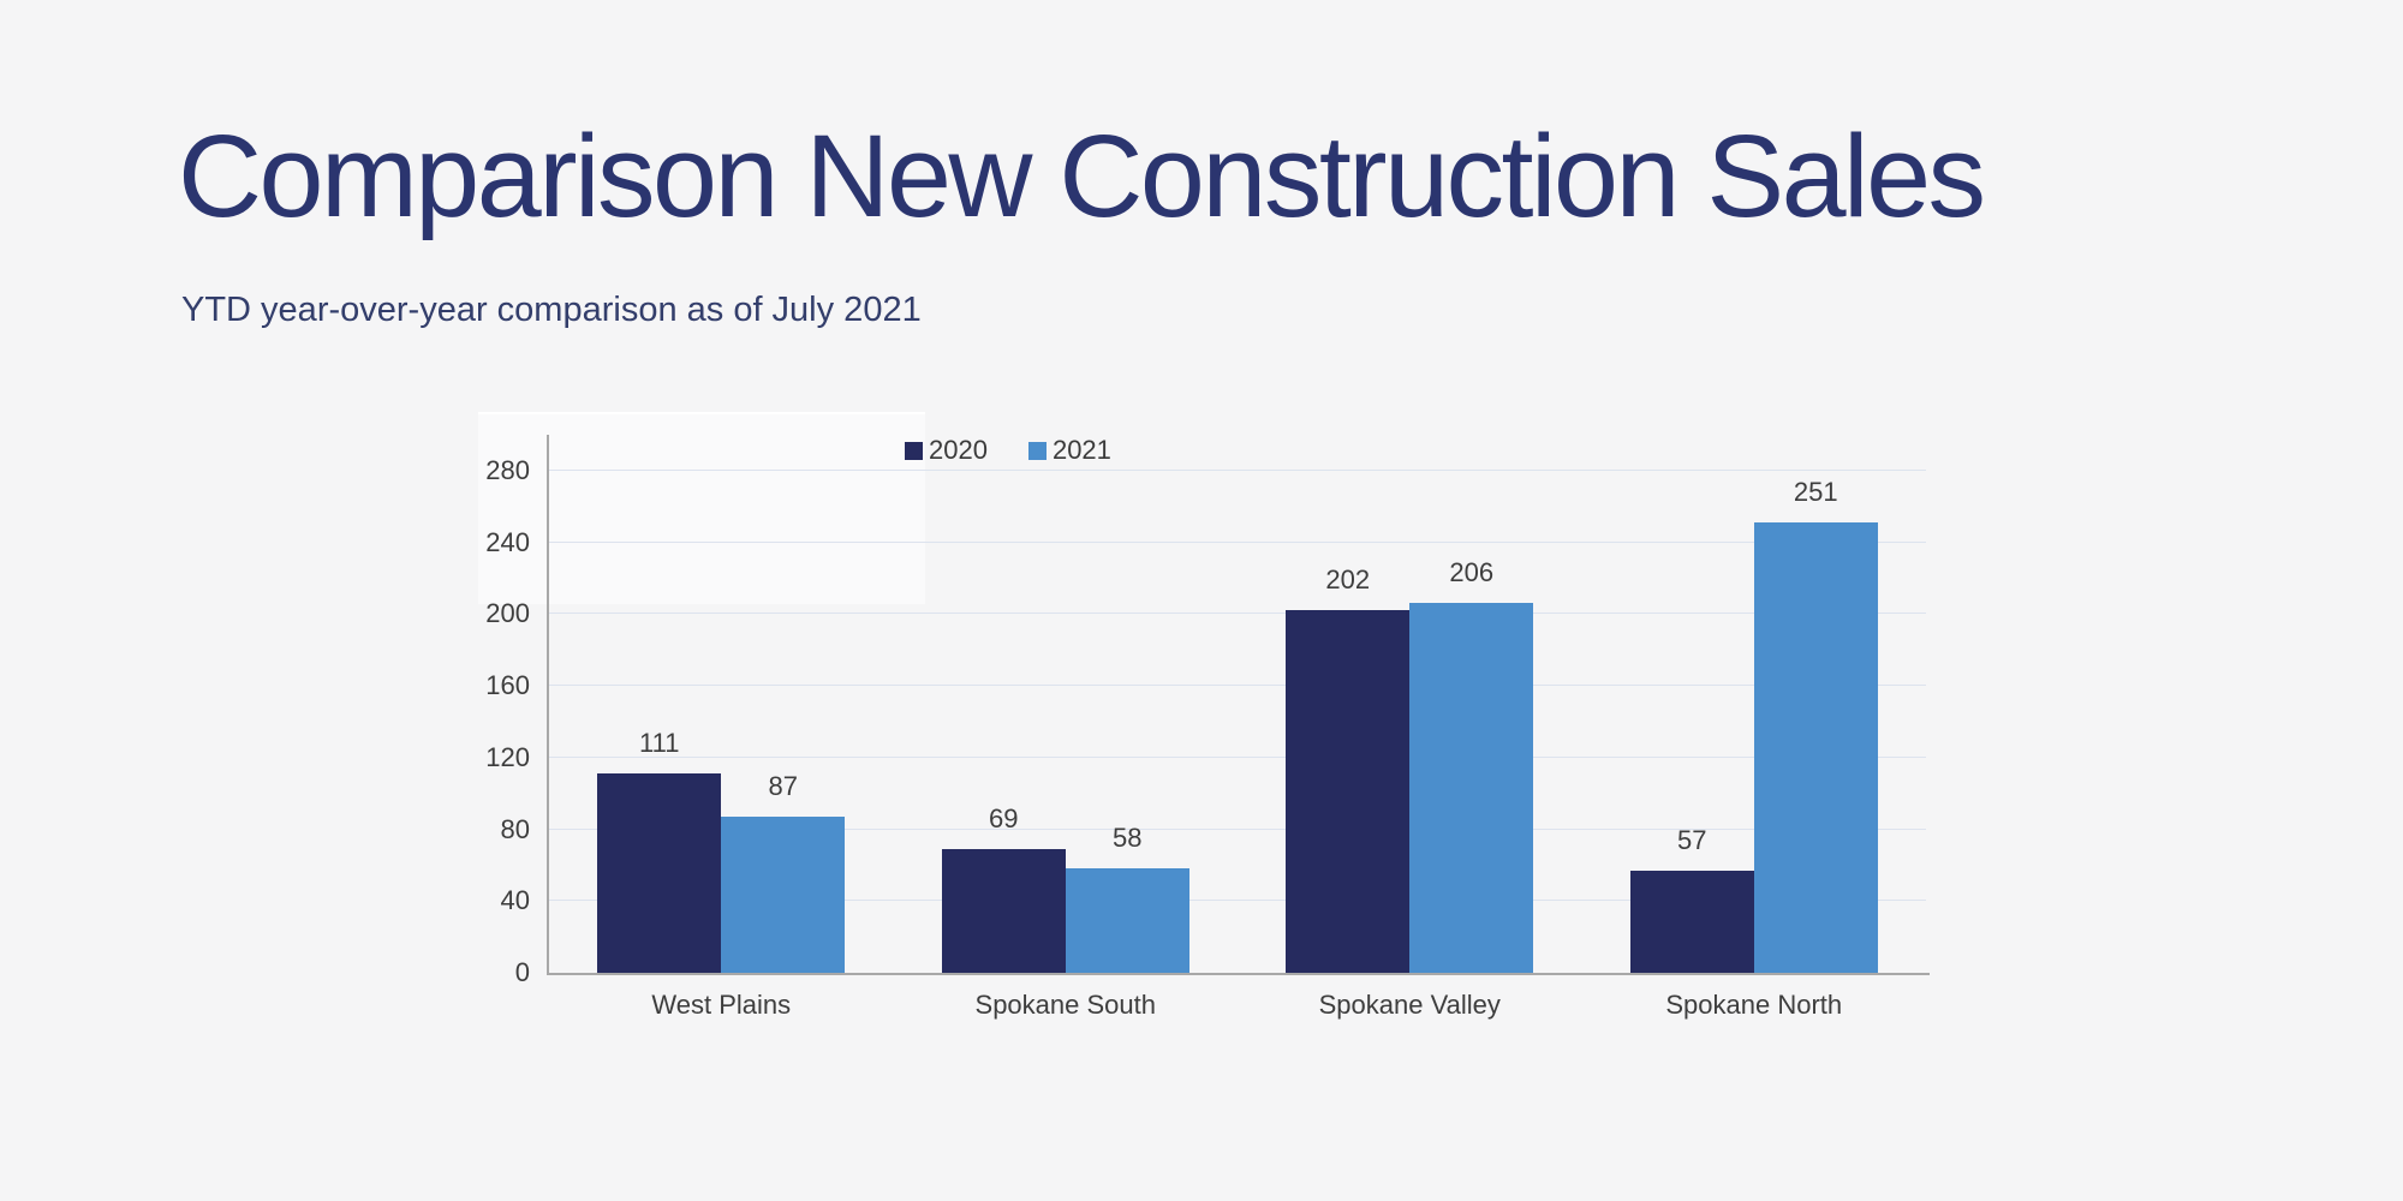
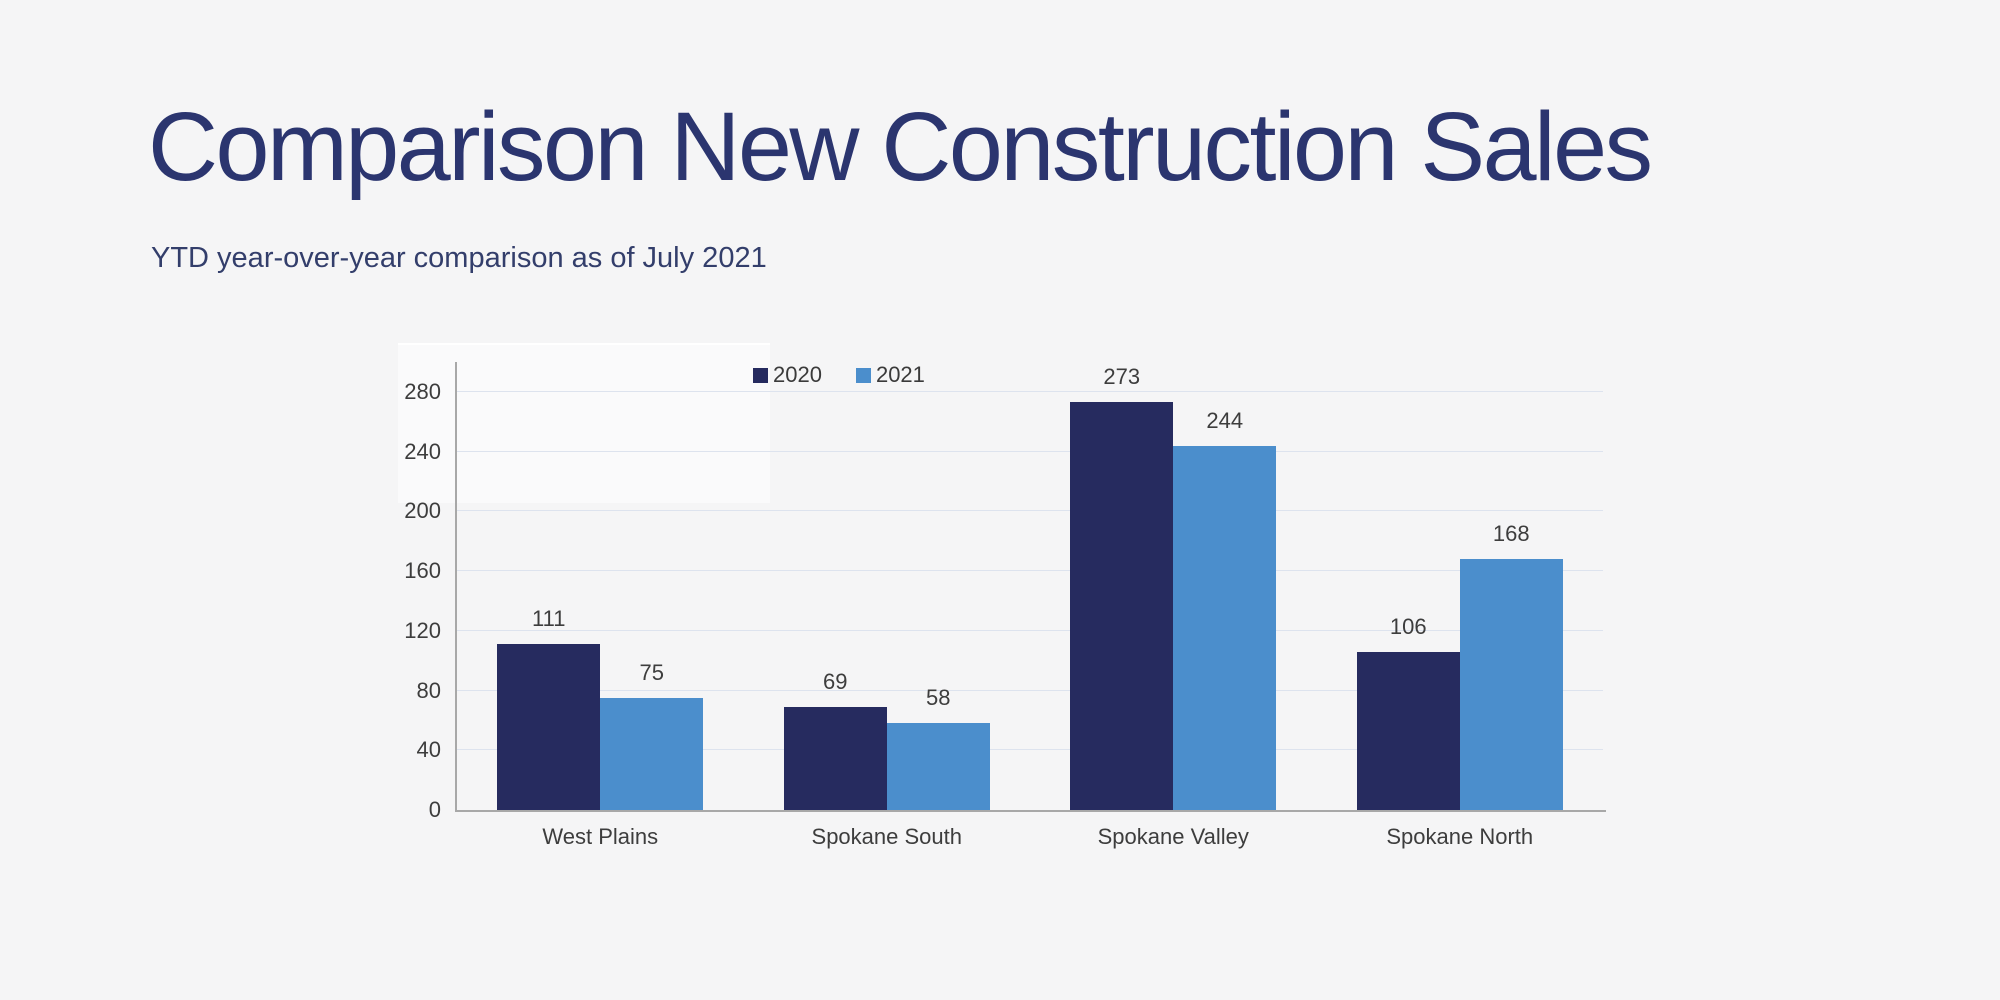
2021/West Plains: 87 -> 75
2020/Spokane Valley: 202 -> 273
2021/Spokane Valley: 206 -> 244
2020/Spokane North: 57 -> 106
2021/Spokane North: 251 -> 168
